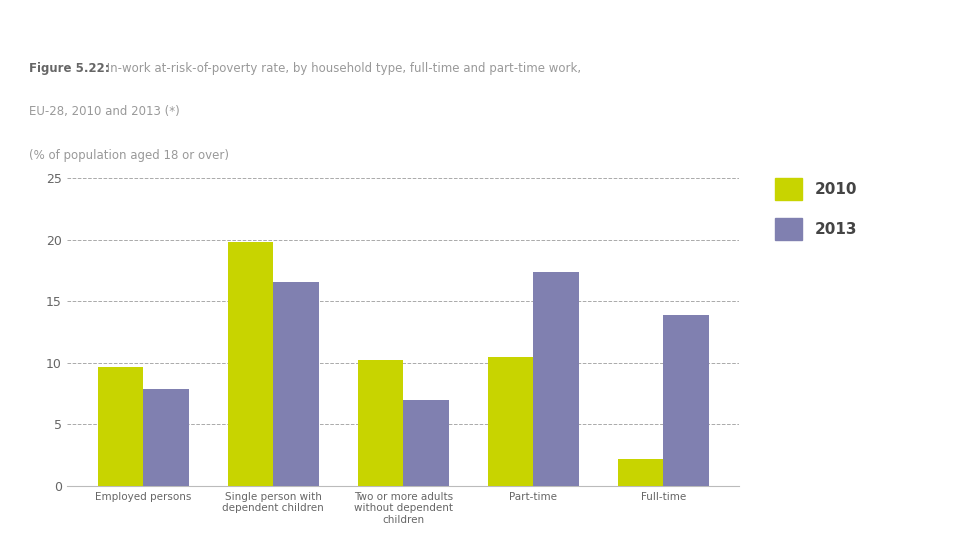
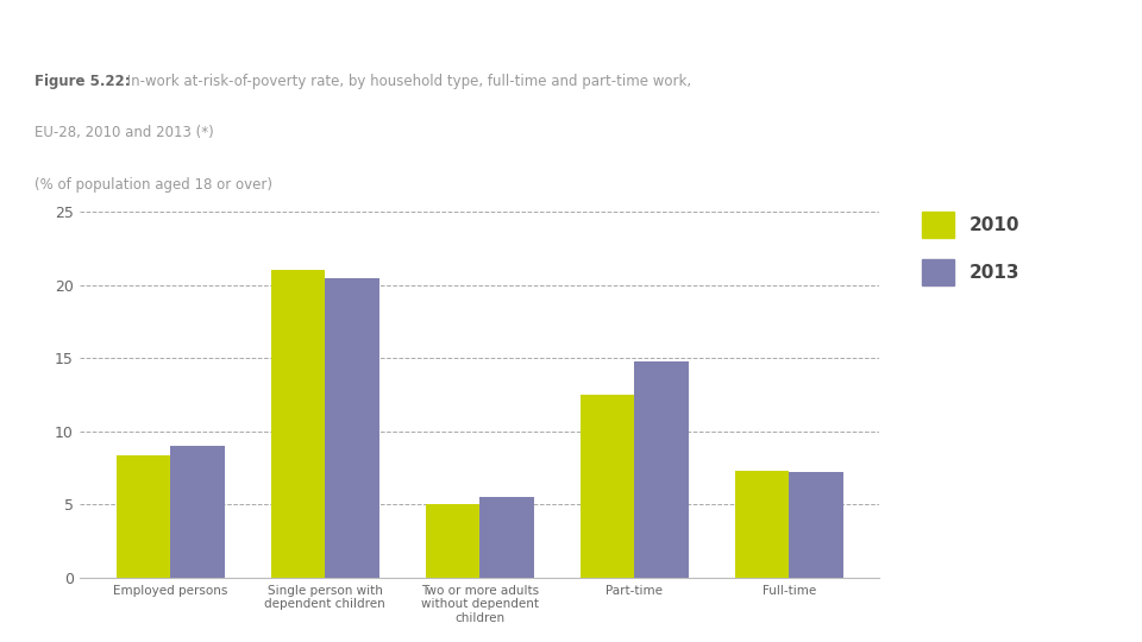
2010/Employed persons: 9.7 -> 8.4
2013/Employed persons: 7.9 -> 9.0
2010/Single person with dependent children: 19.8 -> 21.0
2013/Single person with dependent children: 16.6 -> 20.5
2010/Two or more adults without dependent children: 10.2 -> 5.0
2013/Two or more adults without dependent children: 7.0 -> 5.5
2010/Part-time: 10.5 -> 12.5
2013/Part-time: 17.4 -> 14.8
2010/Full-time: 2.2 -> 7.3
2013/Full-time: 13.9 -> 7.2
